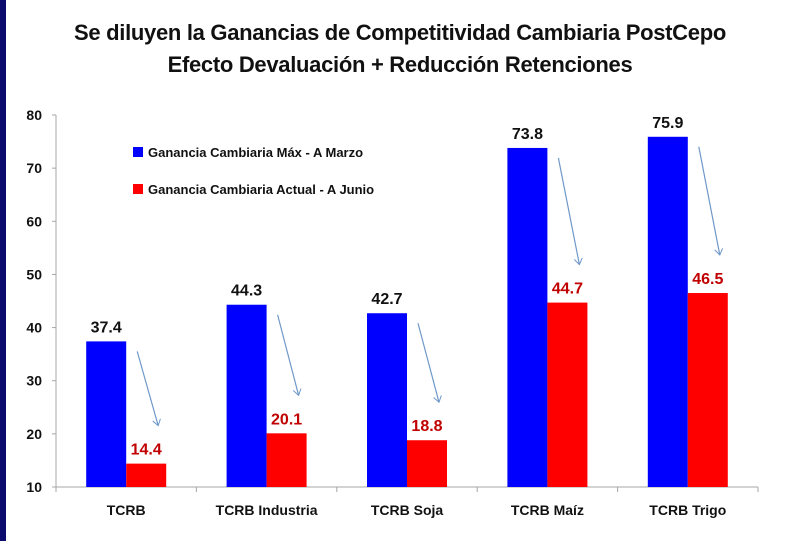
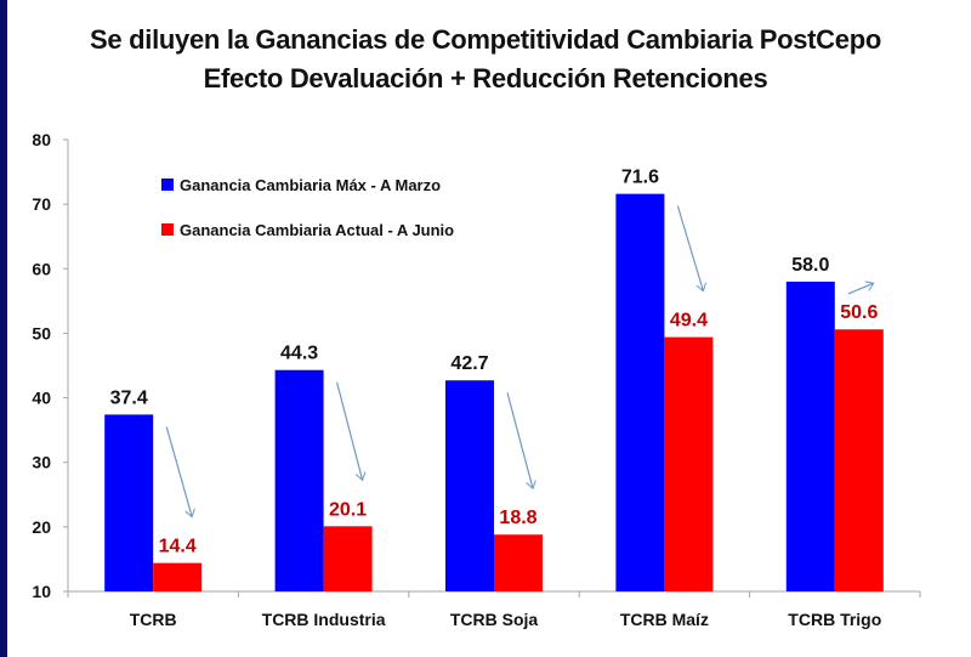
Ganancia Cambiaria Máx - A Marzo/TCRB Maíz: 73.8 -> 71.6
Ganancia Cambiaria Actual - A Junio/TCRB Maíz: 44.7 -> 49.4
Ganancia Cambiaria Máx - A Marzo/TCRB Trigo: 75.9 -> 58.0
Ganancia Cambiaria Actual - A Junio/TCRB Trigo: 46.5 -> 50.6
